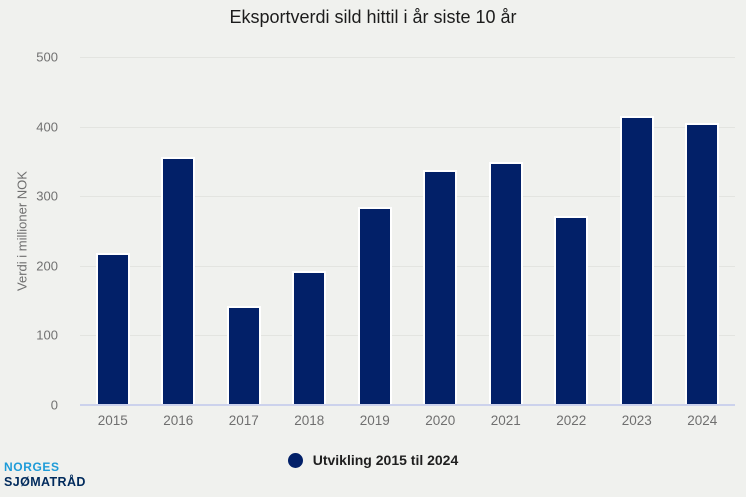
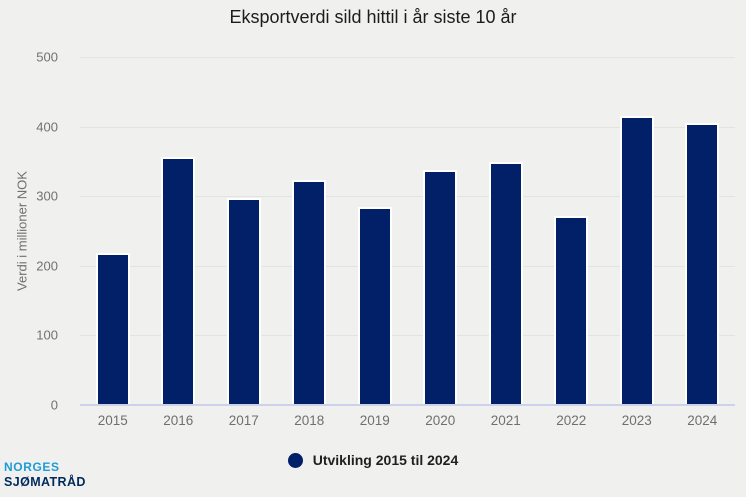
2017: 140 -> 290
2018: 190 -> 320
